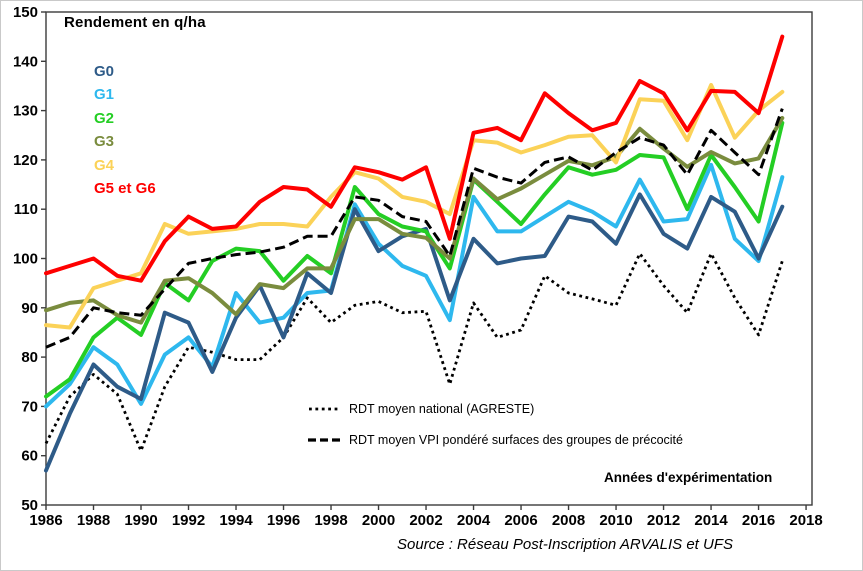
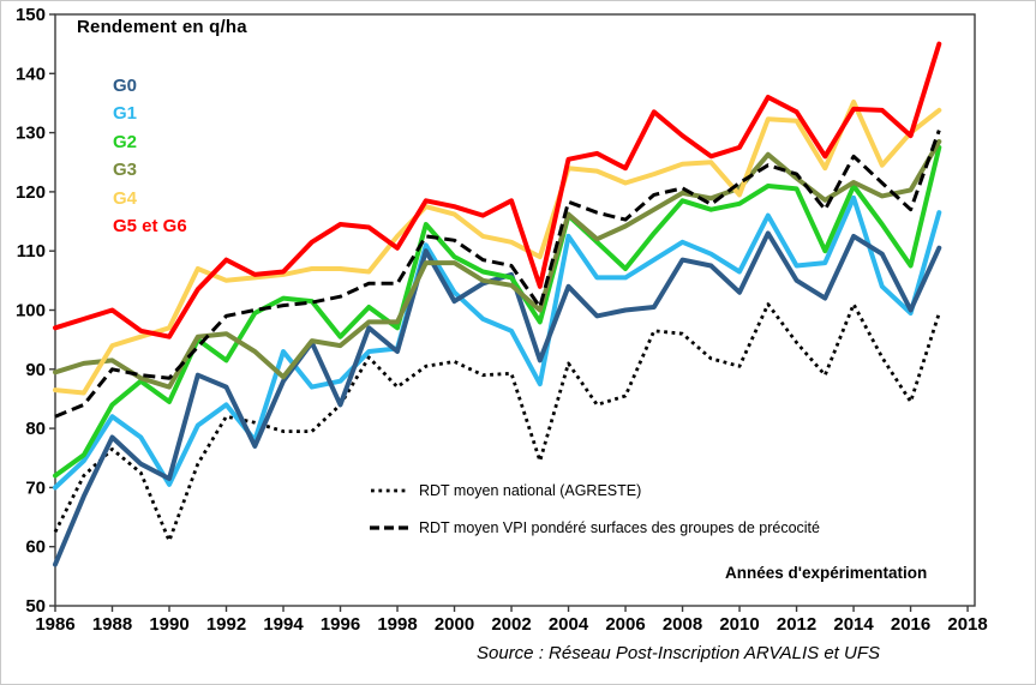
RDT moyen national (AGRESTE)/2008: 93 -> 96
